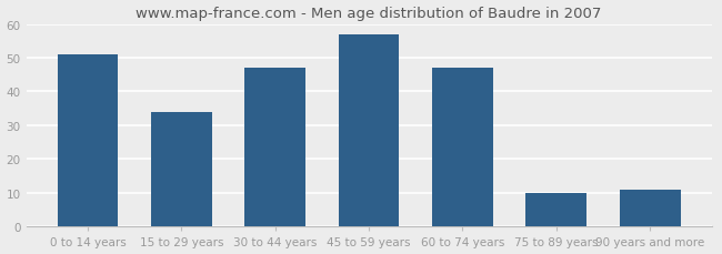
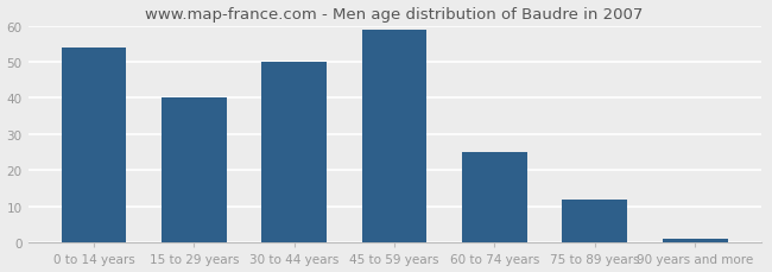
0 to 14 years: 51 -> 54
15 to 29 years: 34 -> 40
30 to 44 years: 47 -> 50
45 to 59 years: 57 -> 59
60 to 74 years: 47 -> 25
75 to 89 years: 10 -> 12
90 years and more: 11 -> 1
